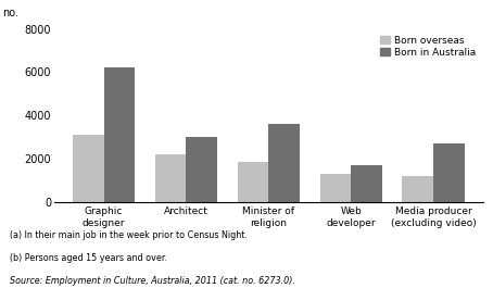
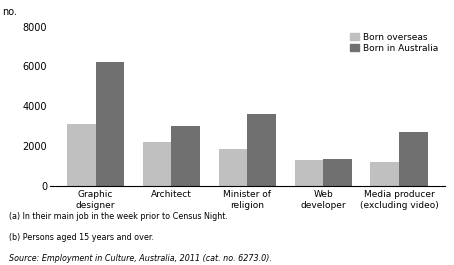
Born in Australia/Web developer: 1700 -> 1400
